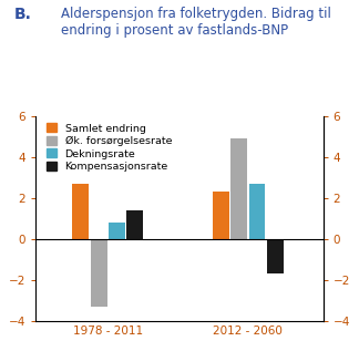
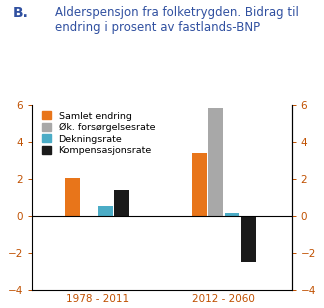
Samlet endring/1978 - 2011: 2.7 -> 2.0
Øk. forsørgelsesrate/1978 - 2011: -3.3 -> -0.1
Dekningsrate/1978 - 2011: 0.8 -> 0.5
Samlet endring/2012 - 2060: 2.3 -> 3.4
Øk. forsørgelsesrate/2012 - 2060: 4.9 -> 5.8
Dekningsrate/2012 - 2060: 2.7 -> 0.1
Kompensasjonsrate/2012 - 2060: -1.7 -> -2.5
